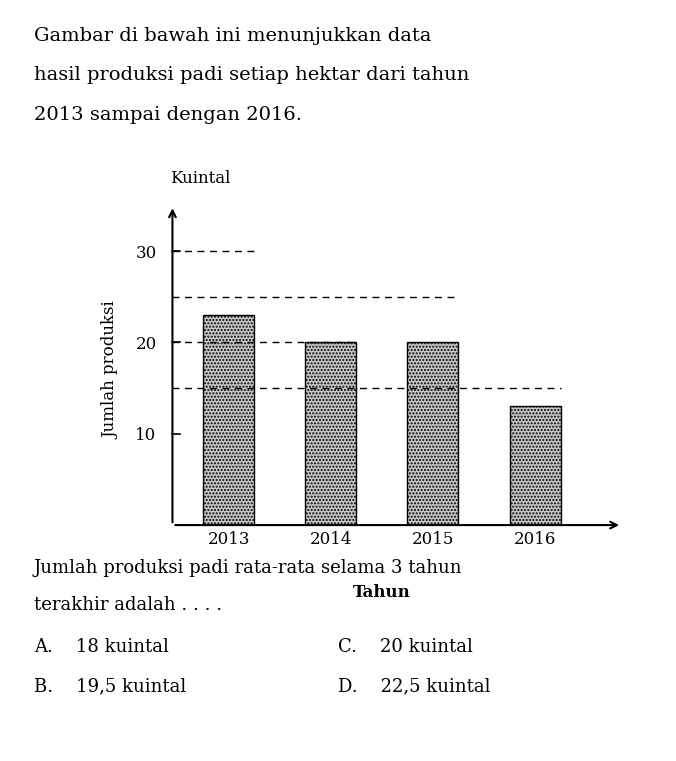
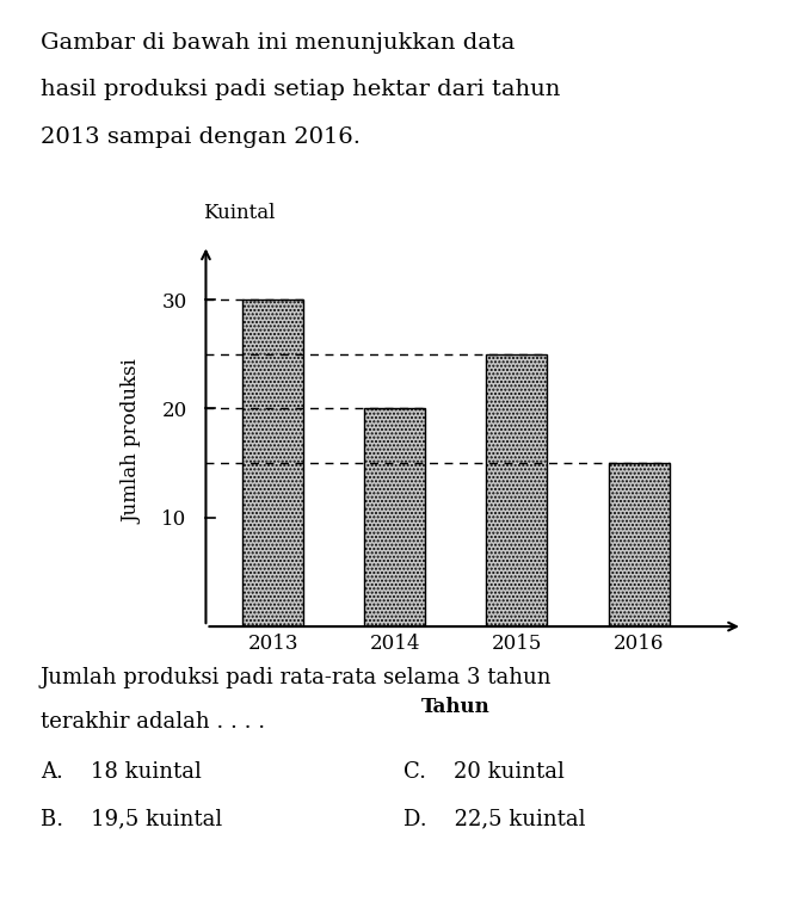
2013: 23 -> 30
2015: 20 -> 25
2016: 13 -> 15
